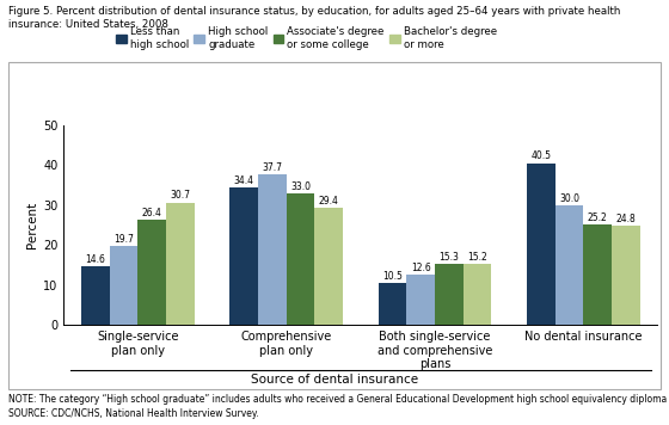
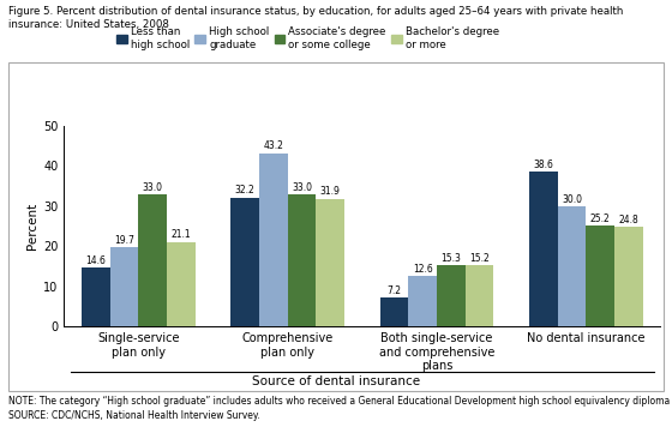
Associate's degree or some college/Single-service plan only: 26.4 -> 33.0
Bachelor's degree or more/Single-service plan only: 30.7 -> 21.1
Less than high school/Comprehensive plan only: 34.4 -> 32.2
High school graduate/Comprehensive plan only: 37.7 -> 43.2
Bachelor's degree or more/Comprehensive plan only: 29.4 -> 31.9
Less than high school/Both single-service and comprehensive plans: 10.5 -> 7.2
Less than high school/No dental insurance: 40.5 -> 38.6
